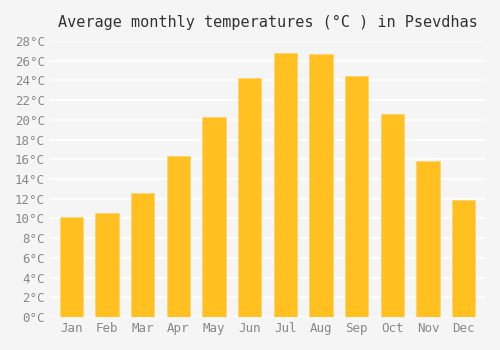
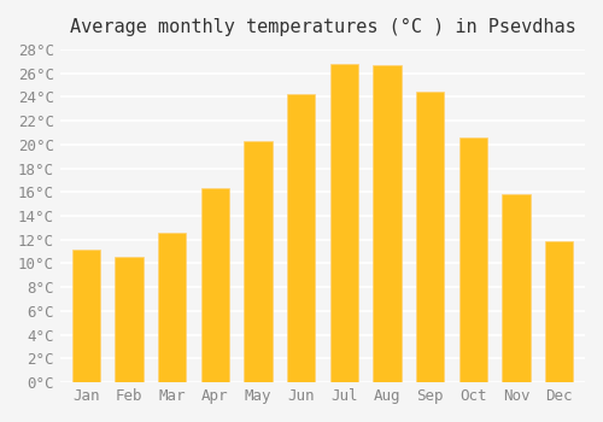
Jan: 10.2°C -> 11.2°C
